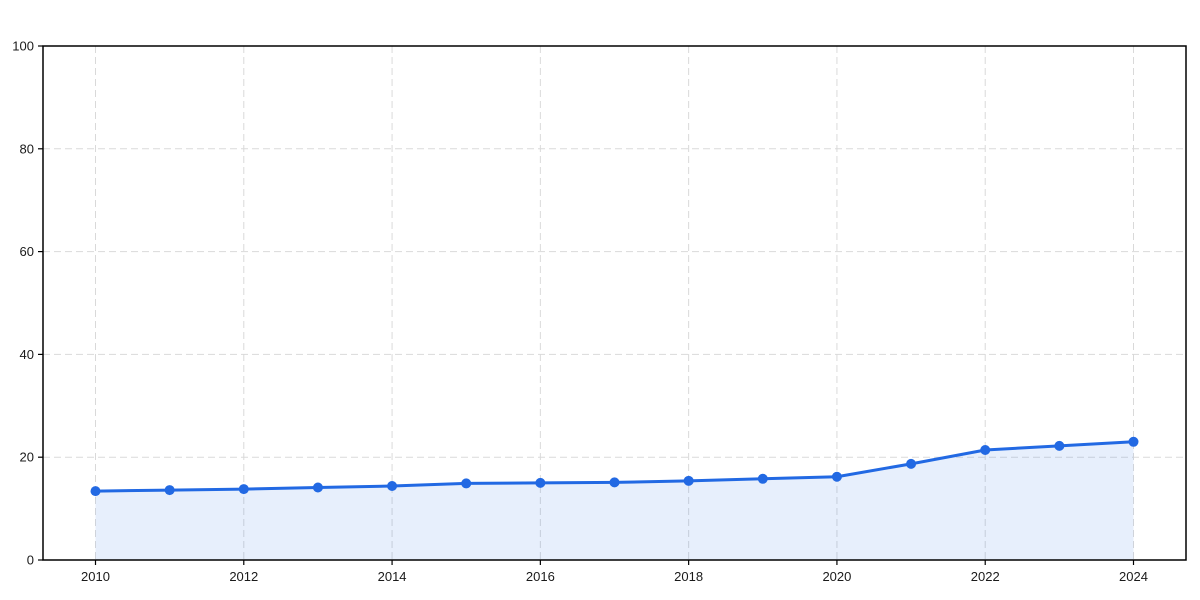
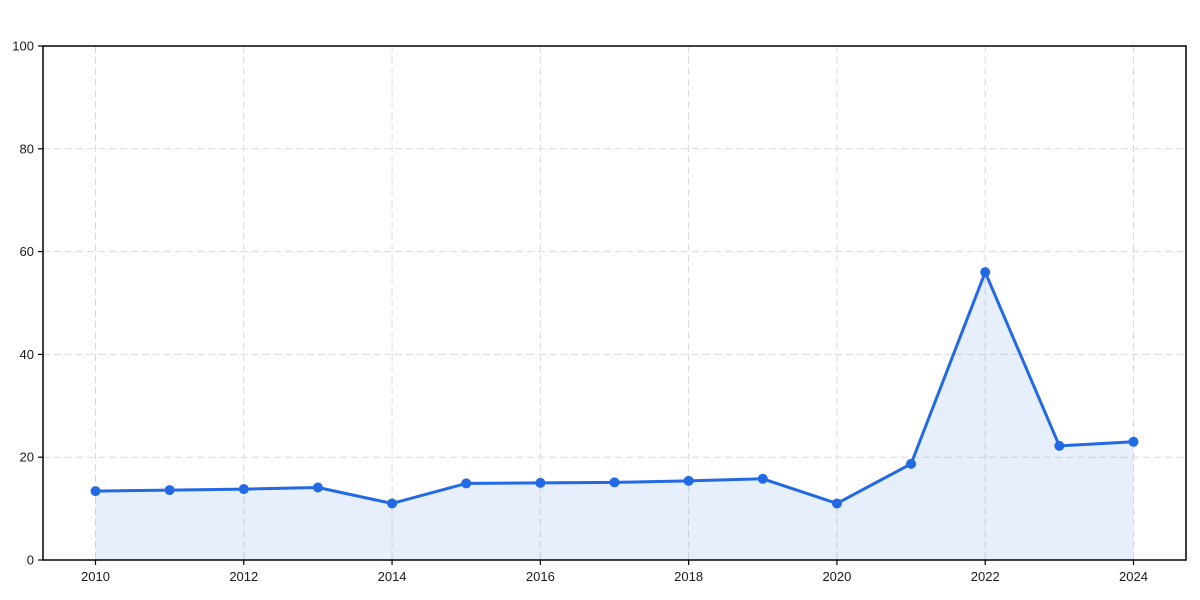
2014: 14 -> 11
2020: 16 -> 11
2022: 21 -> 56
